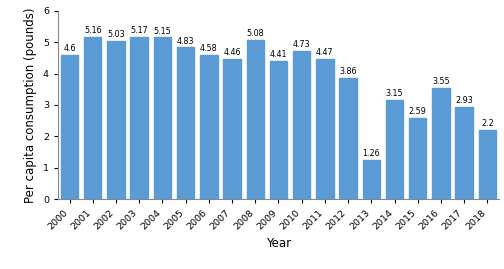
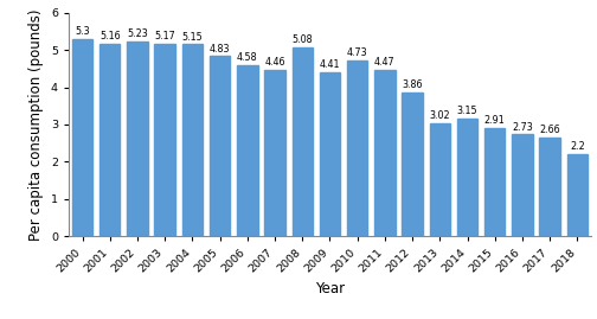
2000: 4.6 -> 5.3
2002: 5.03 -> 5.23
2013: 1.26 -> 3.02
2015: 2.59 -> 2.91
2016: 3.55 -> 2.73
2017: 2.93 -> 2.66
